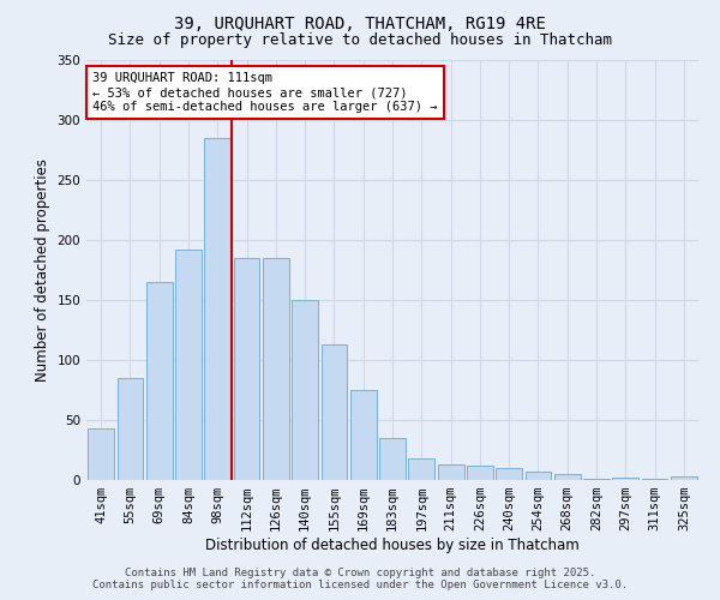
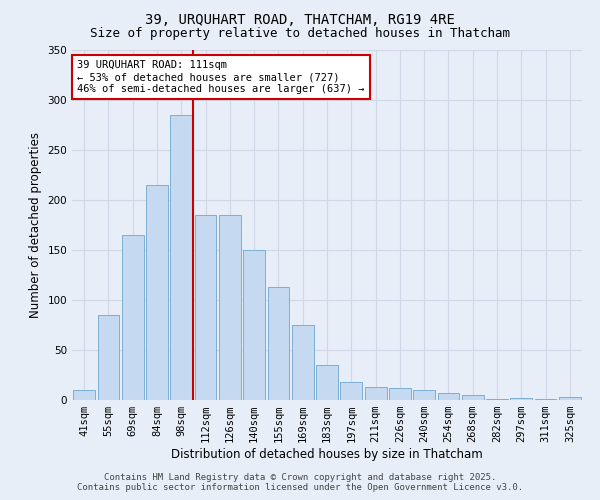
41sqm: 43 -> 10
84sqm: 192 -> 215
